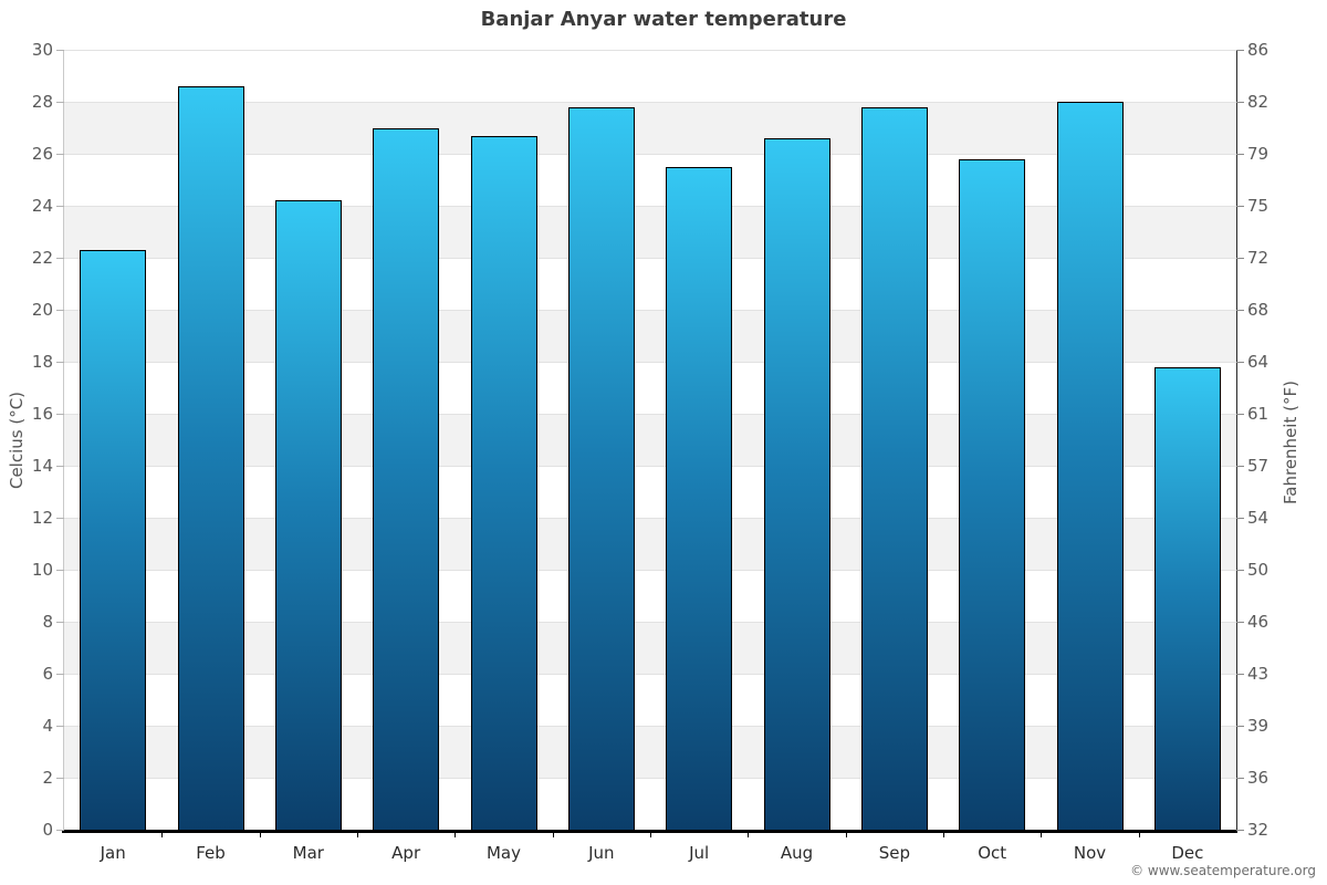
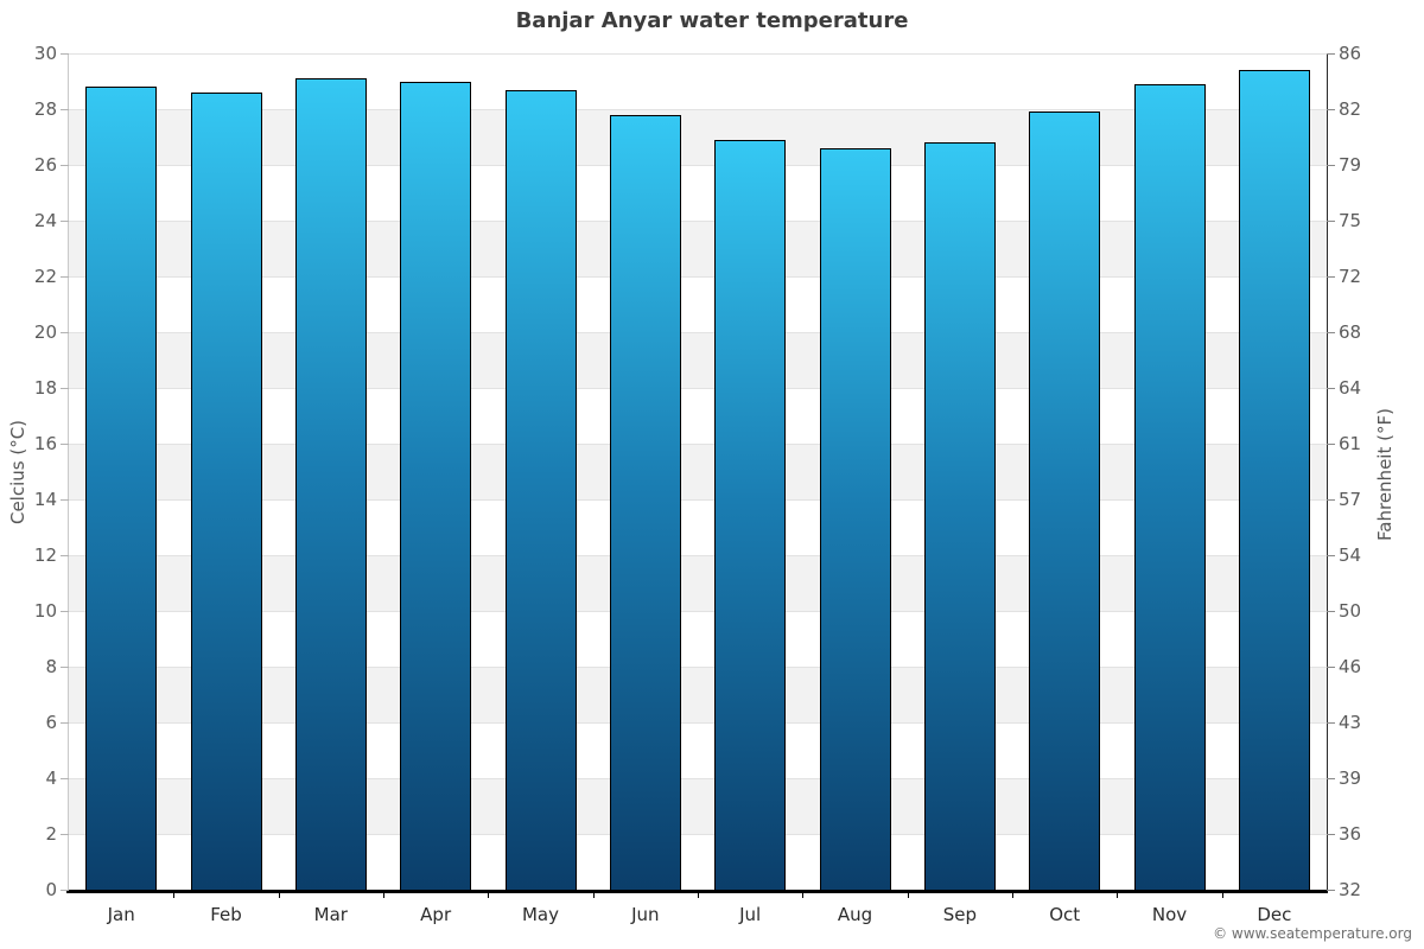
Jan: 22.3 -> 28.8
Mar: 24.2 -> 29.1
Apr: 27.0 -> 29.0
May: 26.7 -> 28.7
Jul: 25.5 -> 26.9
Sep: 27.8 -> 26.8
Oct: 25.8 -> 27.9
Nov: 28.0 -> 28.9
Dec: 17.8 -> 29.4
